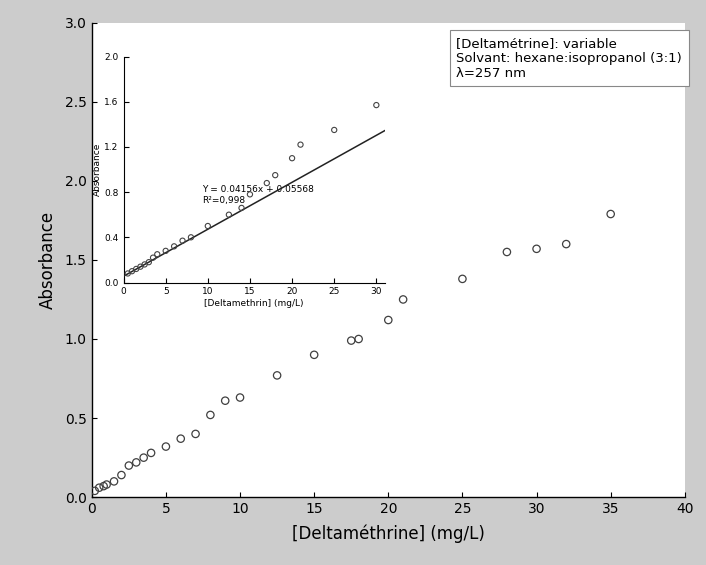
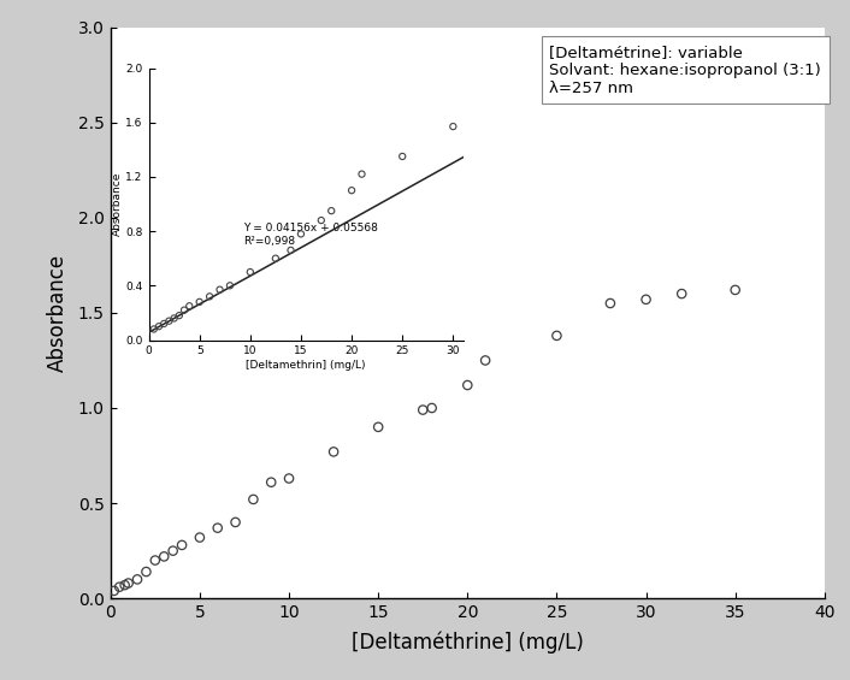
35: 1.79 -> 1.62
